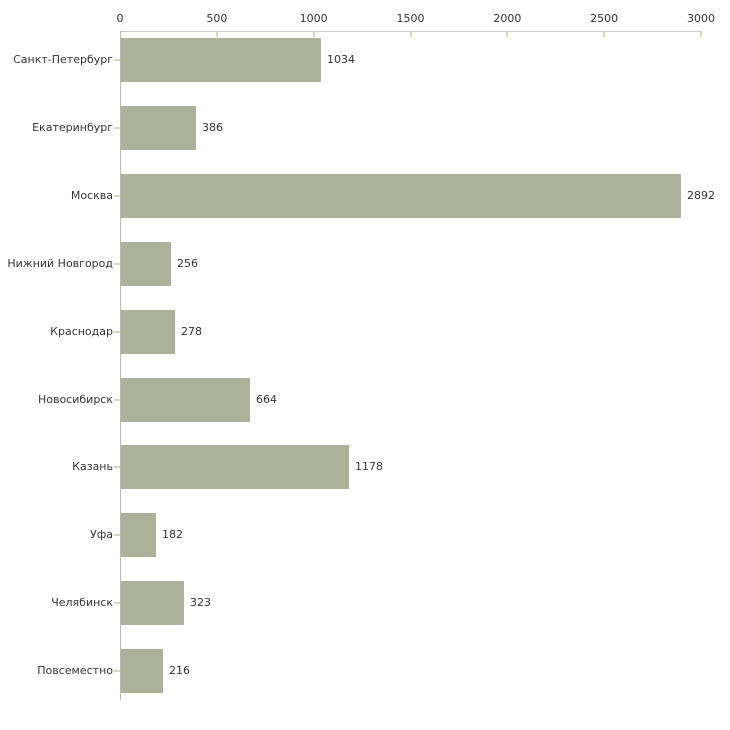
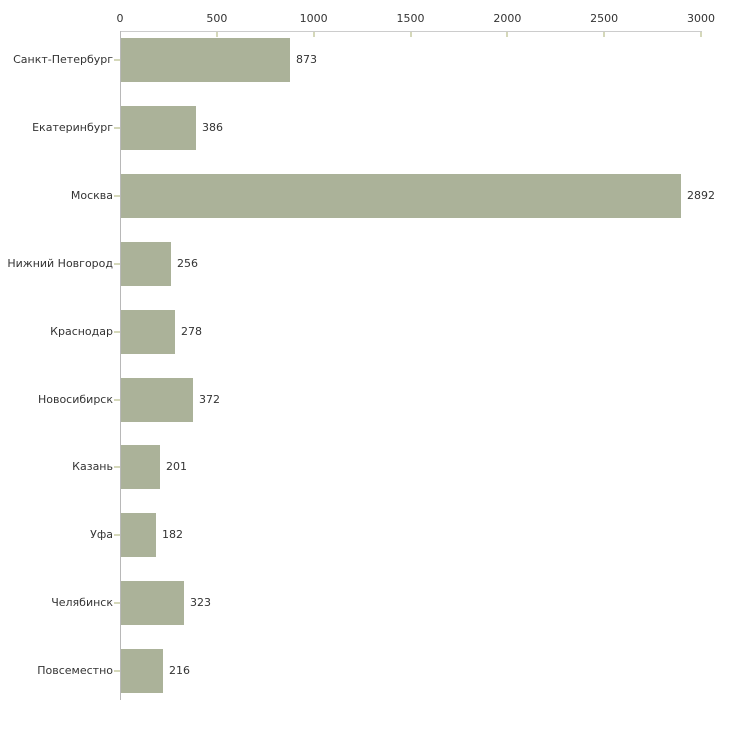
Санкт-Петербург: 1034 -> 873
Новосибирск: 664 -> 372
Казань: 1178 -> 201
